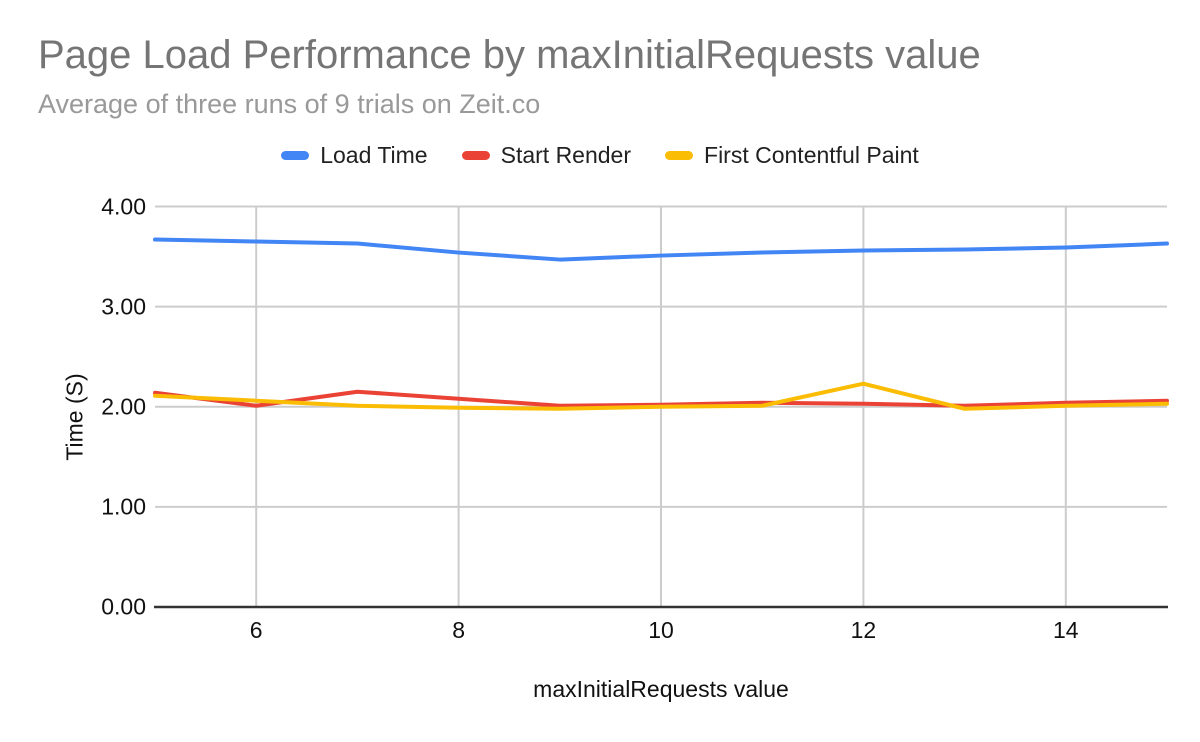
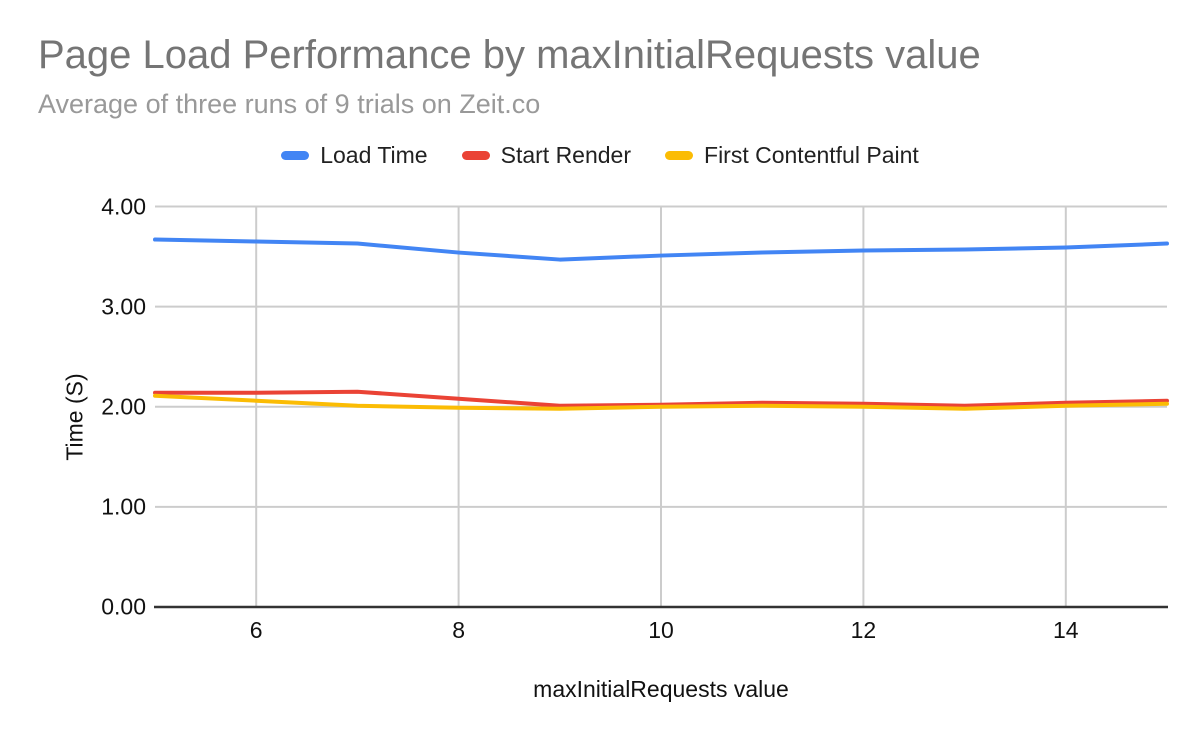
Start Render/6: 2.01 -> 2.14
First Contentful Paint/12: 2.23 -> 2.00
